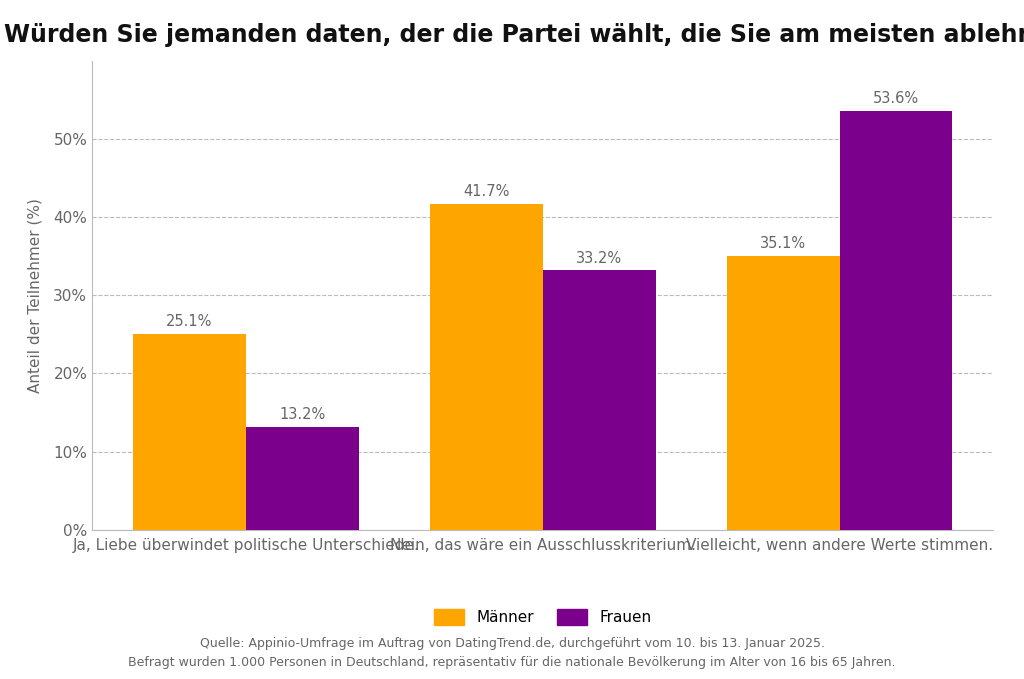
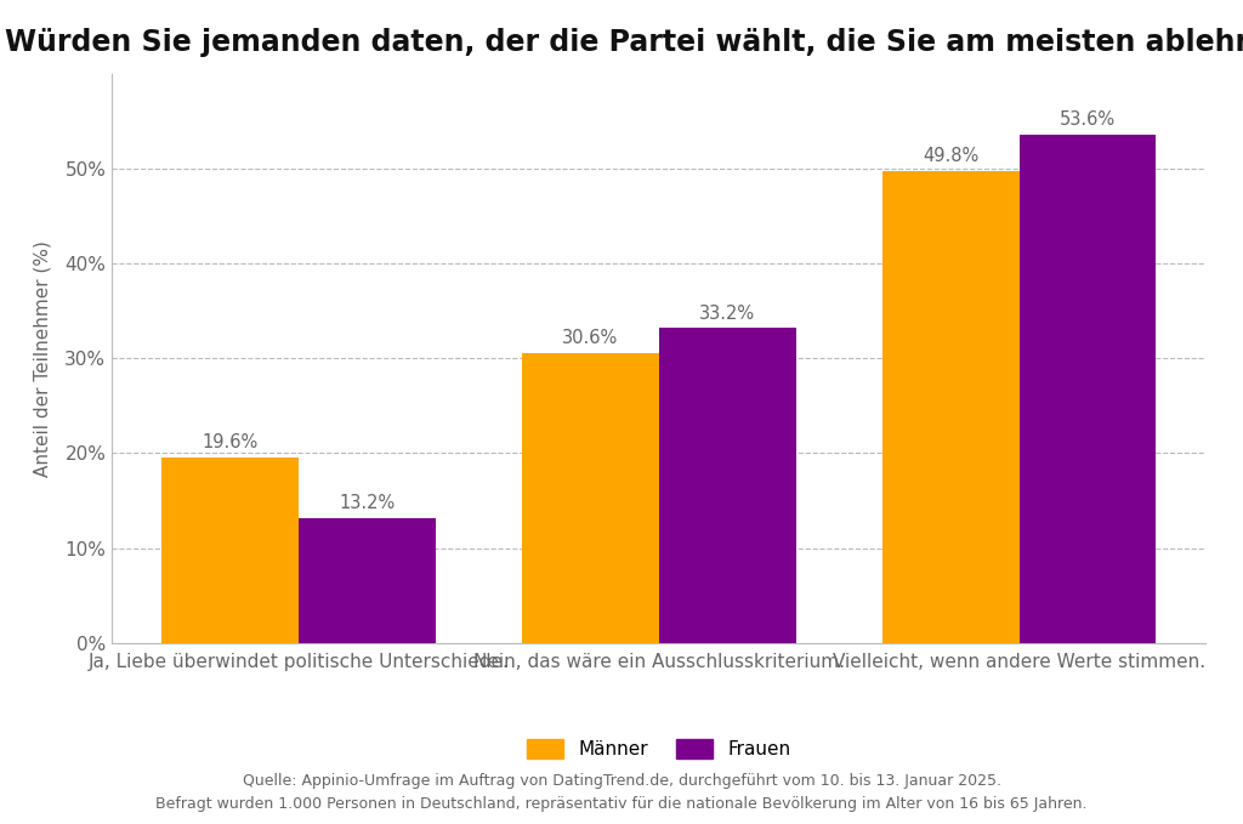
Männer/Ja, Liebe überwindet politische Unterschiede.: 25.1% -> 19.6%
Männer/Nein, das wäre ein Ausschlusskriterium.: 41.7% -> 30.6%
Männer/Vielleicht, wenn andere Werte stimmen.: 35.1% -> 49.8%
